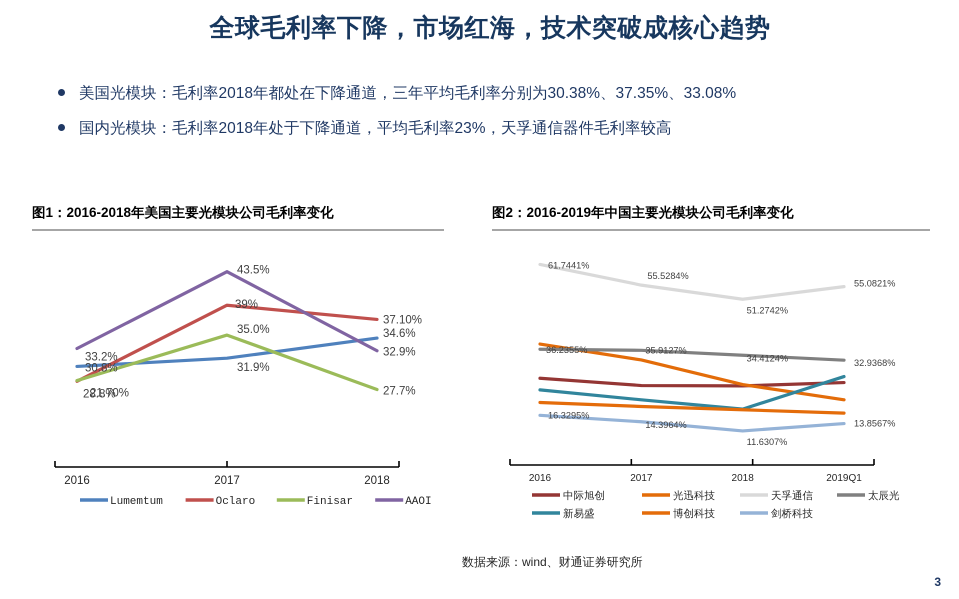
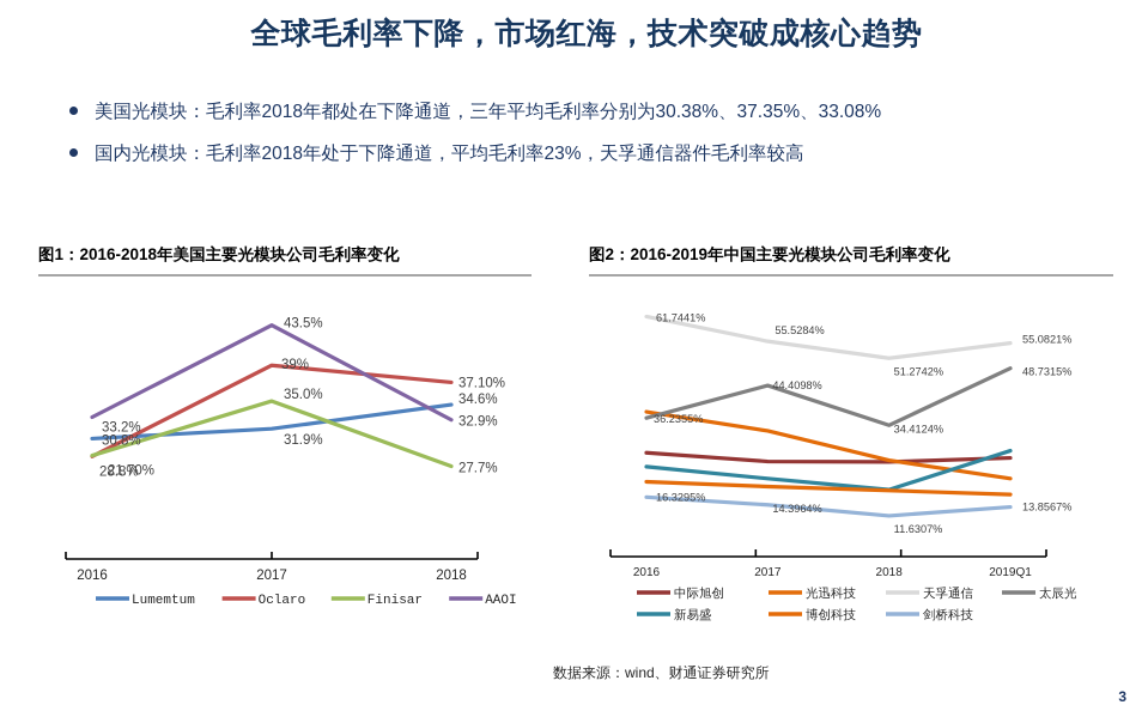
图2：2016-2019年中国主要光模块公司毛利率变化/太辰光/2017: 35.9127% -> 44.4098%
图2：2016-2019年中国主要光模块公司毛利率变化/太辰光/2019Q1: 32.9368% -> 48.7315%
